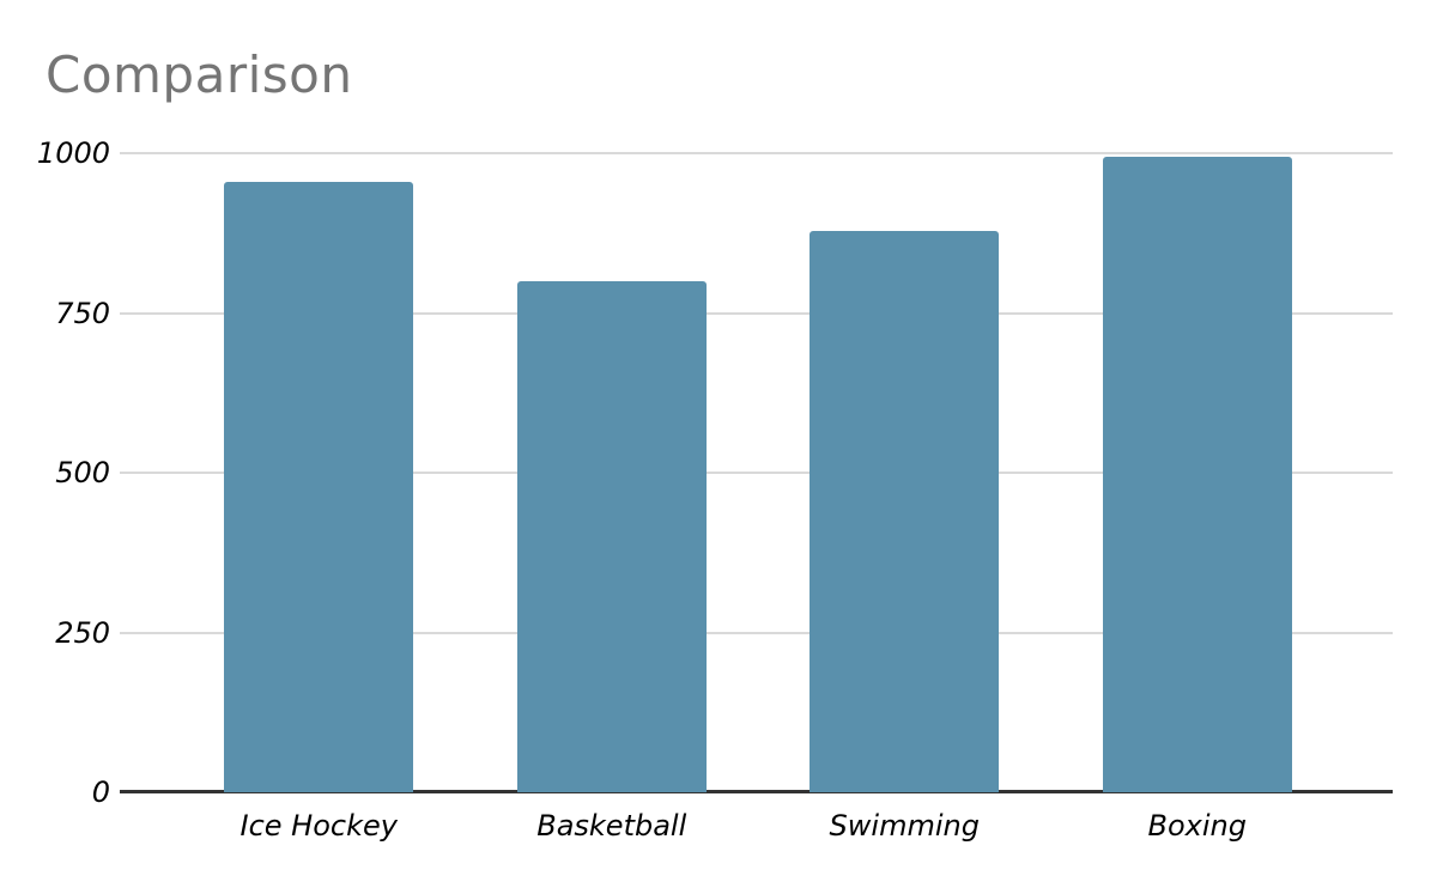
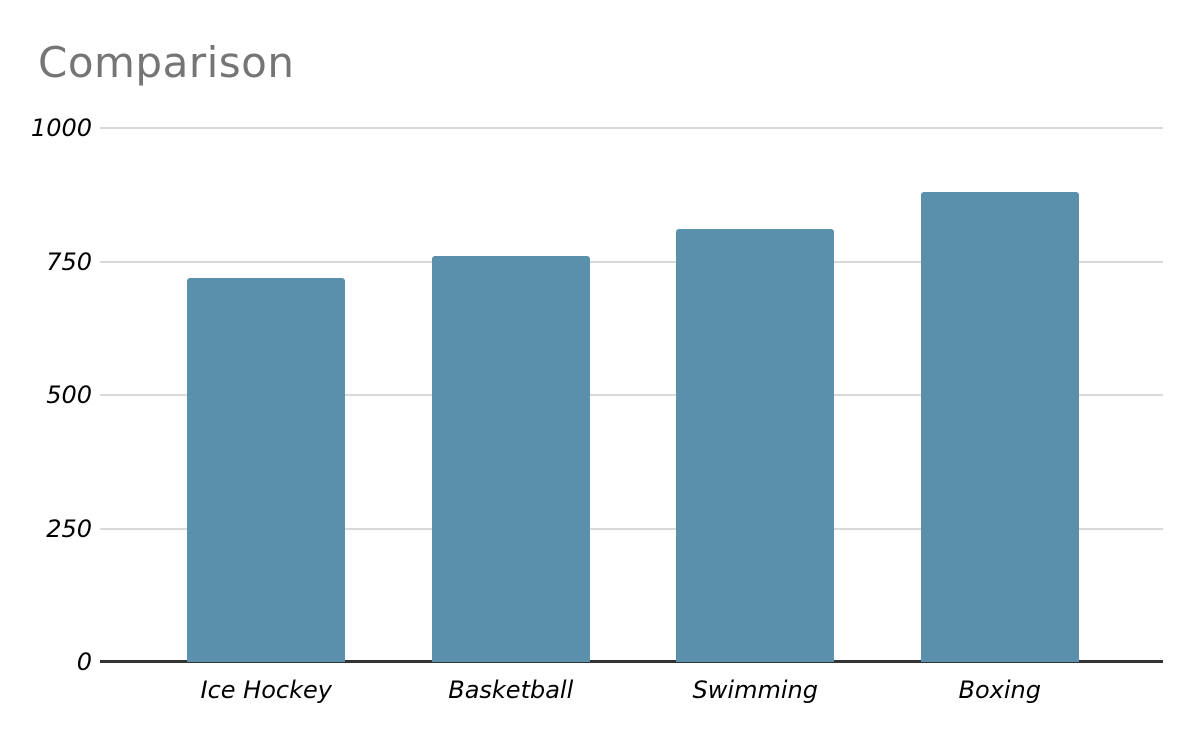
Ice Hockey: 960 -> 720
Basketball: 800 -> 760
Swimming: 880 -> 810
Boxing: 1000 -> 880
